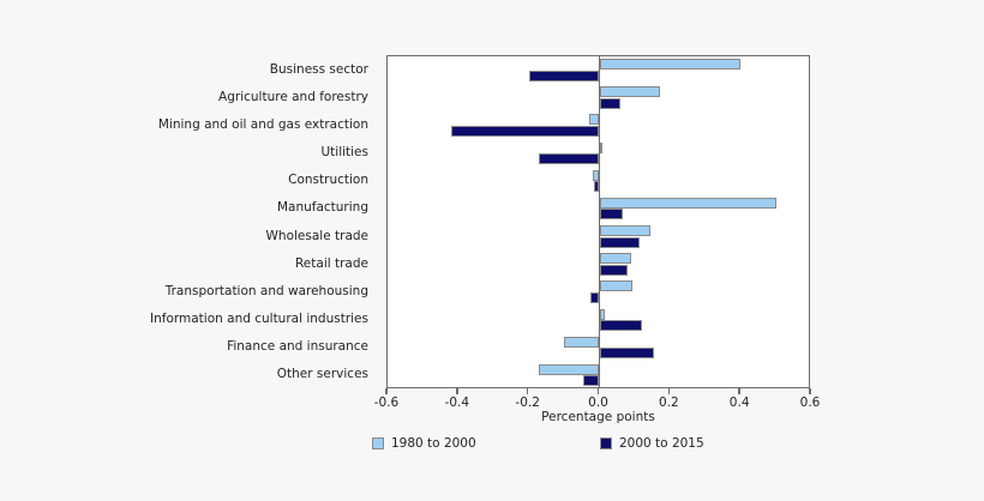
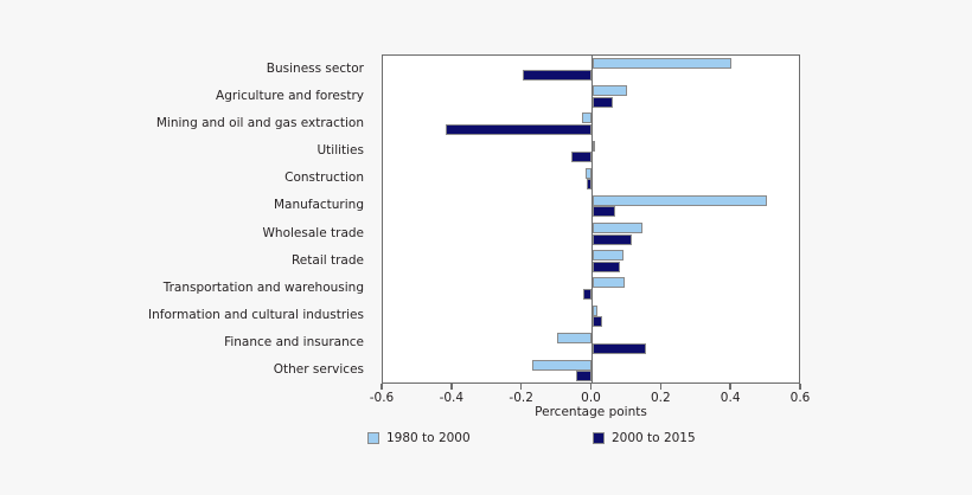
1980 to 2000/Agriculture and forestry: 0.17 -> 0.10
2000 to 2015/Utilities: -0.17 -> -0.06
2000 to 2015/Information and cultural industries: 0.12 -> 0.03
